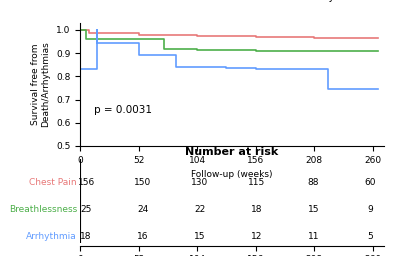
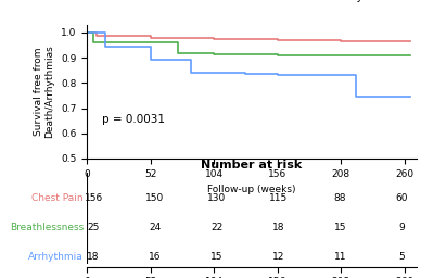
Arrhythmia/0: 0.830 -> 1.000
